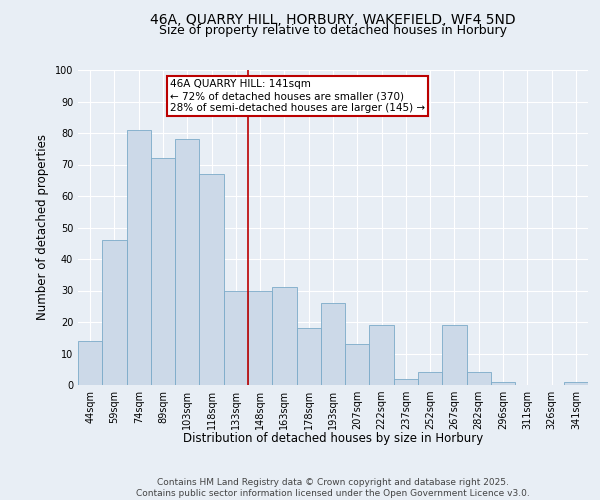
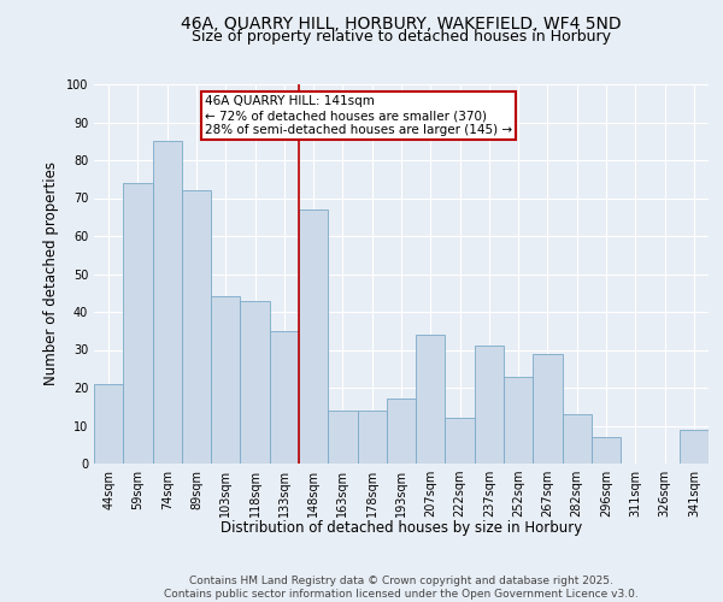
44sqm: 14 -> 21
59sqm: 46 -> 74
74sqm: 81 -> 85
103sqm: 78 -> 44
118sqm: 67 -> 43
133sqm: 30 -> 35
148sqm: 30 -> 67
163sqm: 31 -> 14
178sqm: 18 -> 14
193sqm: 26 -> 17
207sqm: 13 -> 34
222sqm: 19 -> 12
237sqm: 2 -> 31
252sqm: 4 -> 23
267sqm: 19 -> 29
282sqm: 4 -> 13
296sqm: 1 -> 7
341sqm: 1 -> 9
